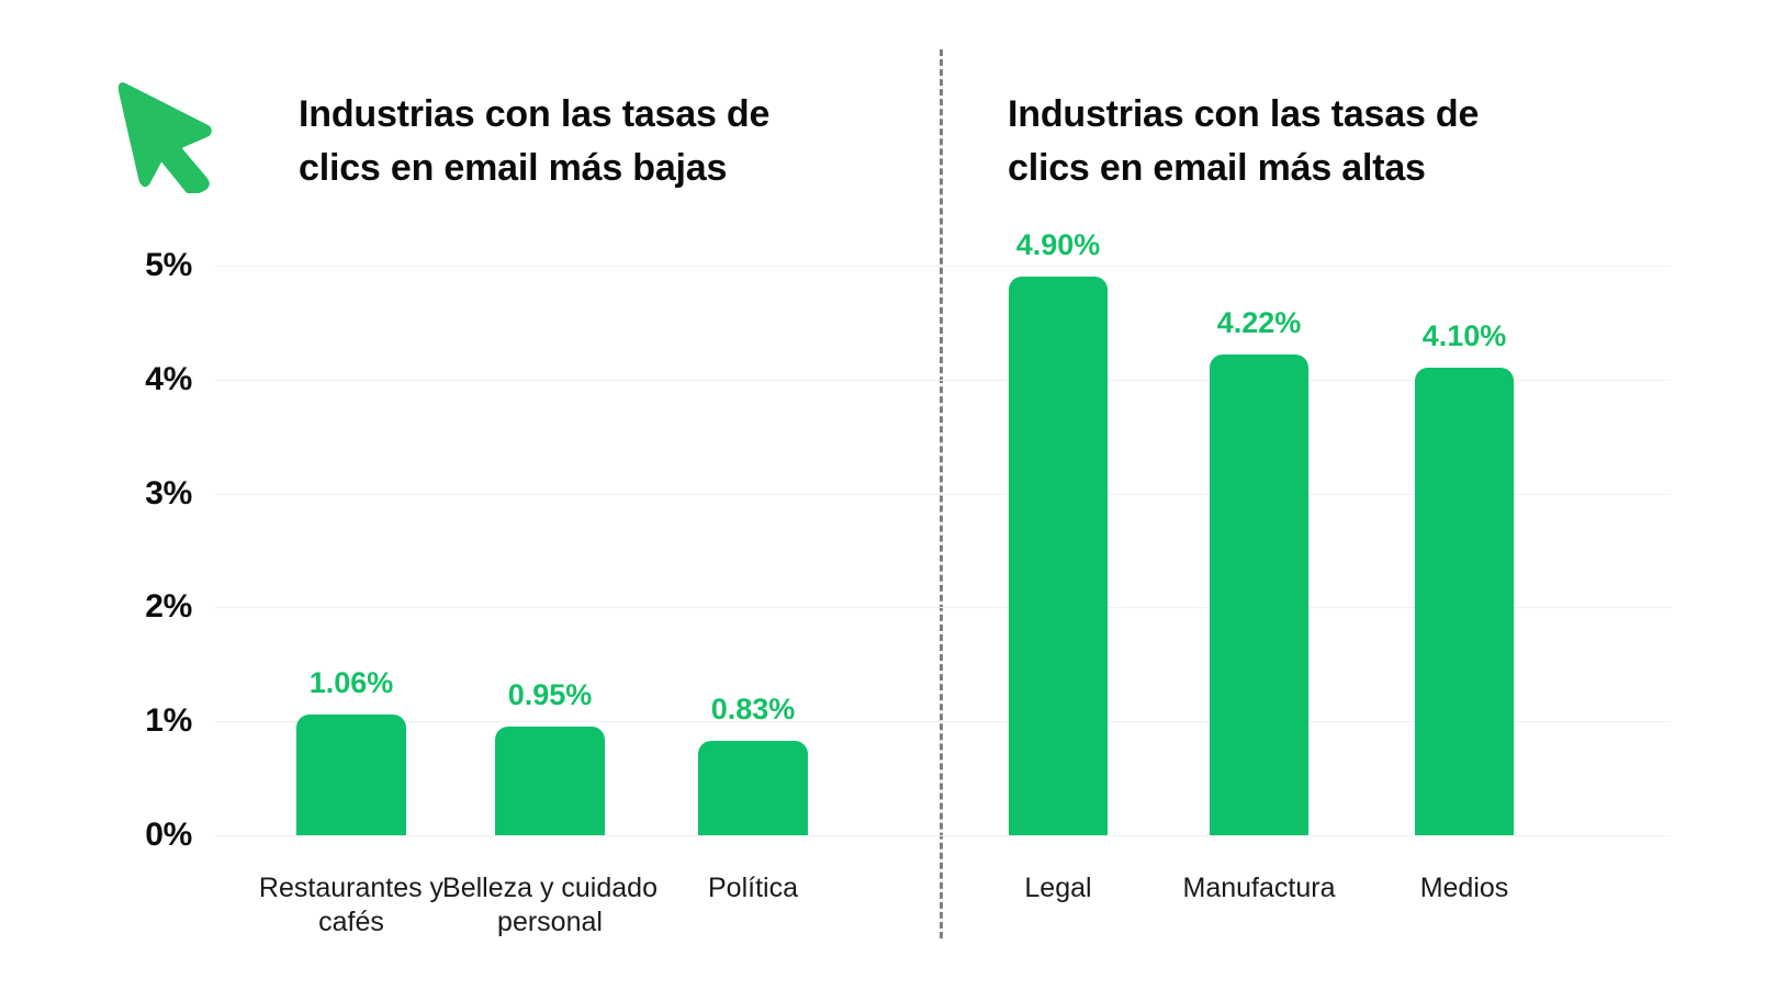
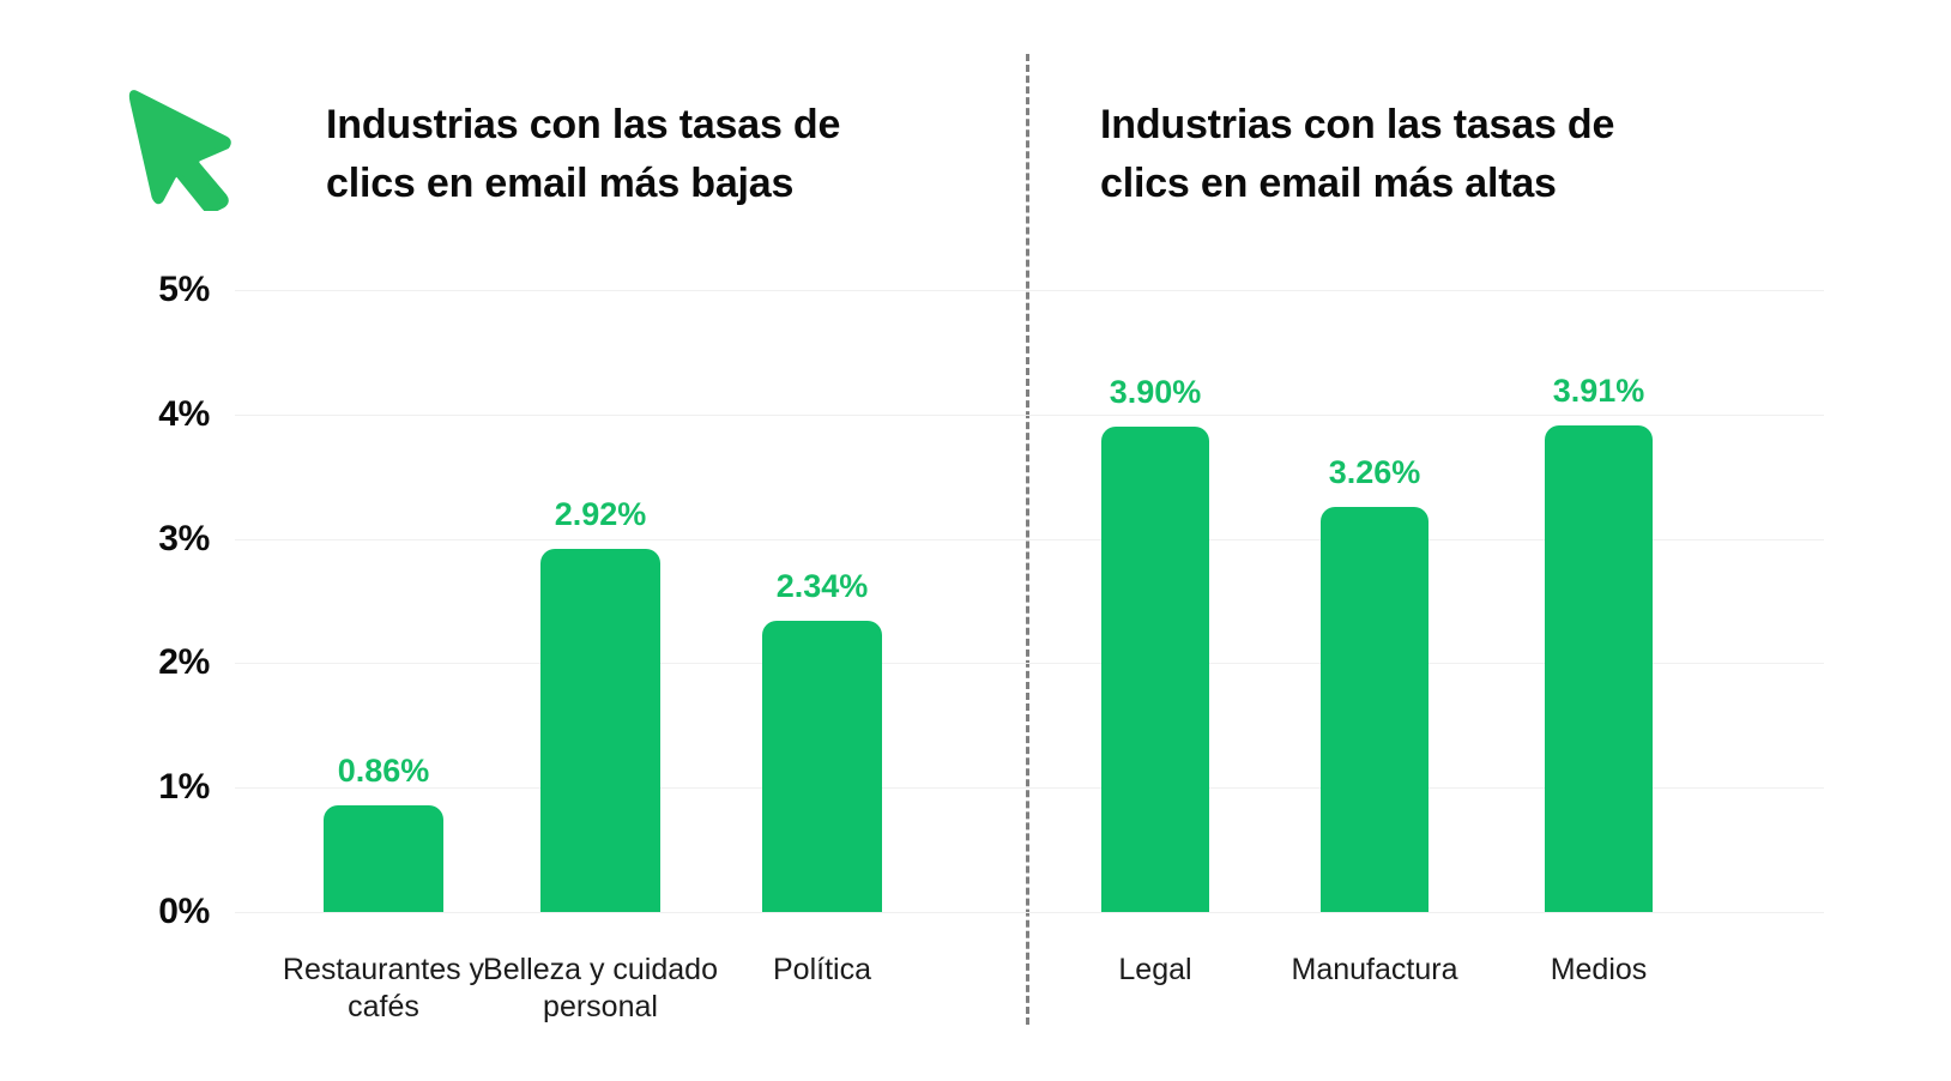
Industrias con las tasas de clics en email más bajas/Restaurantes y cafés: 1.06% -> 0.86%
Industrias con las tasas de clics en email más bajas/Belleza y cuidado personal: 0.95% -> 2.92%
Industrias con las tasas de clics en email más bajas/Política: 0.83% -> 2.34%
Industrias con las tasas de clics en email más altas/Legal: 4.90% -> 3.90%
Industrias con las tasas de clics en email más altas/Manufactura: 4.22% -> 3.26%
Industrias con las tasas de clics en email más altas/Medios: 4.10% -> 3.91%
